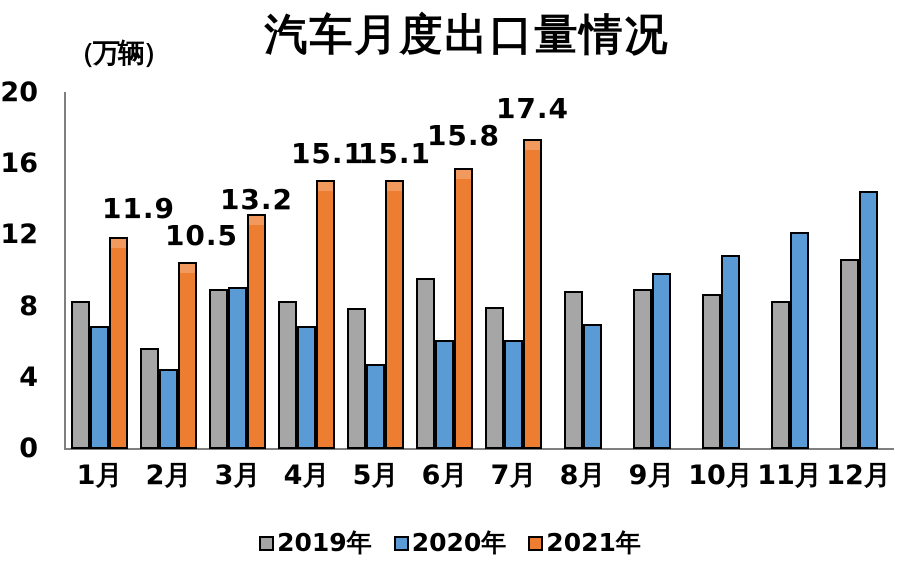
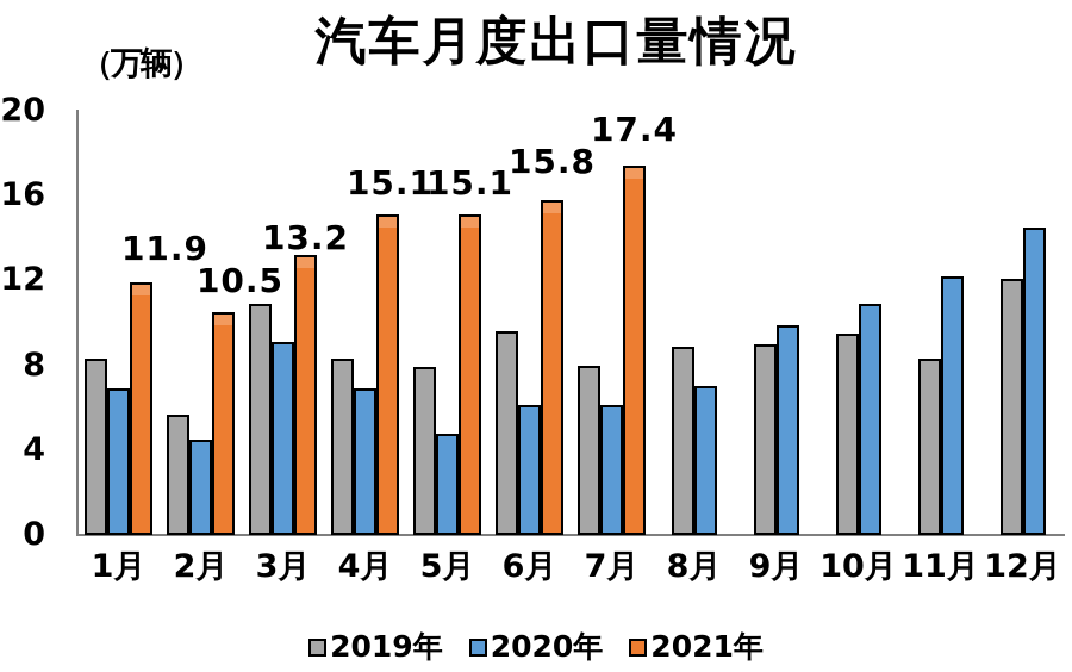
2019年/3月: 9.0 -> 10.9
2019年/10月: 8.7 -> 9.5
2019年/12月: 10.7 -> 12.1
